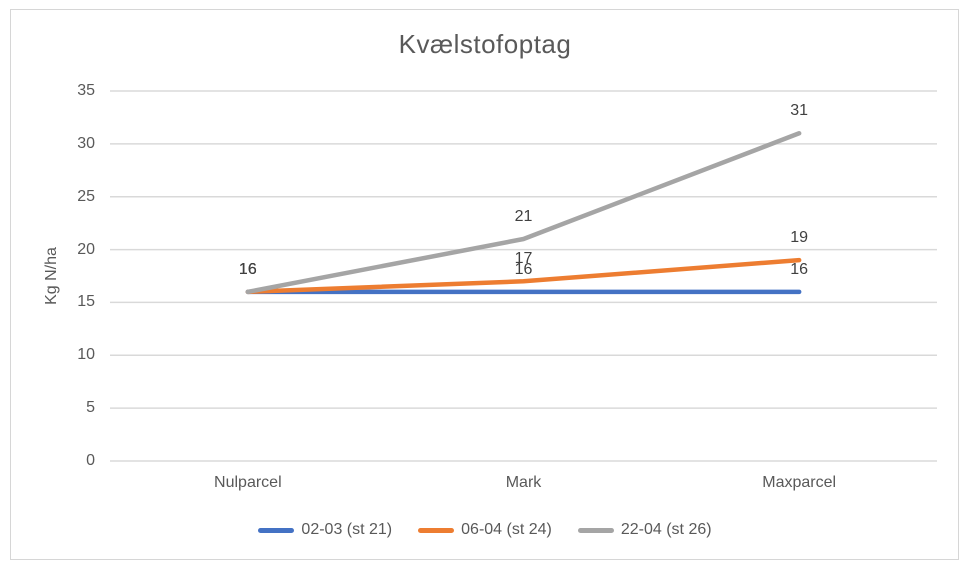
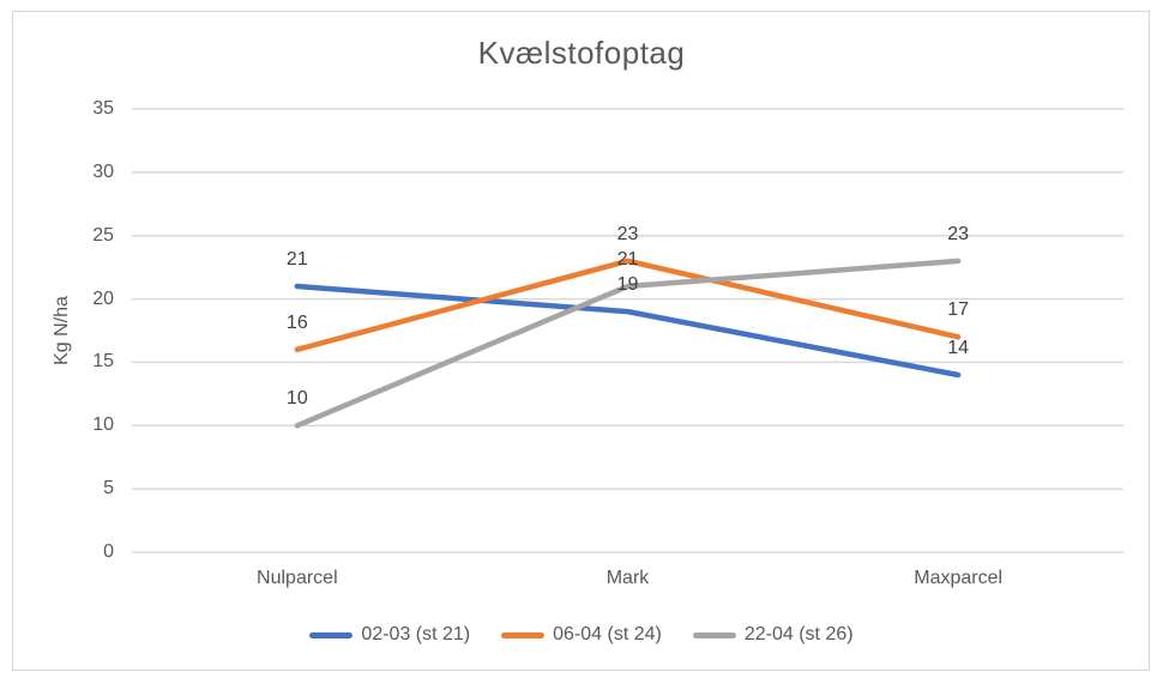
02-03 (st 21)/Nulparcel: 16 -> 21
22-04 (st 26)/Nulparcel: 16 -> 10
02-03 (st 21)/Mark: 16 -> 19
06-04 (st 24)/Mark: 17 -> 23
02-03 (st 21)/Maxparcel: 16 -> 14
06-04 (st 24)/Maxparcel: 19 -> 17
22-04 (st 26)/Maxparcel: 31 -> 23
